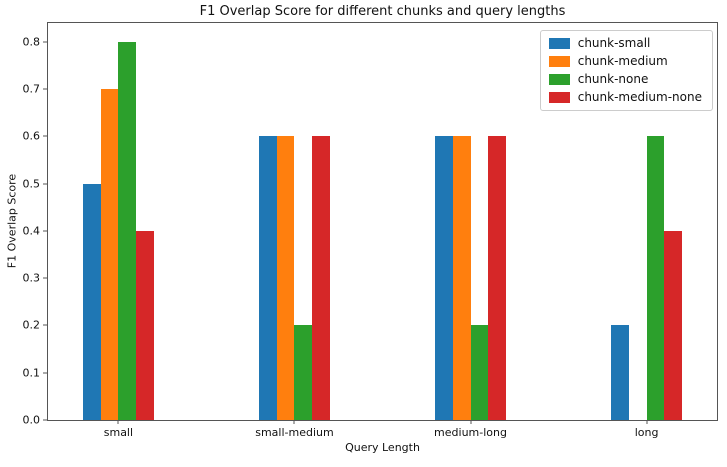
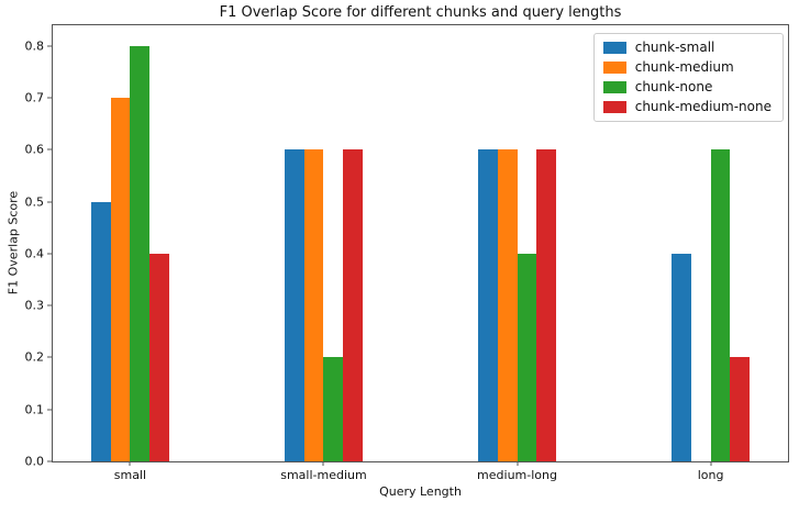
chunk-none/medium-long: 0.2 -> 0.4
chunk-small/long: 0.2 -> 0.4
chunk-medium-none/long: 0.4 -> 0.2
